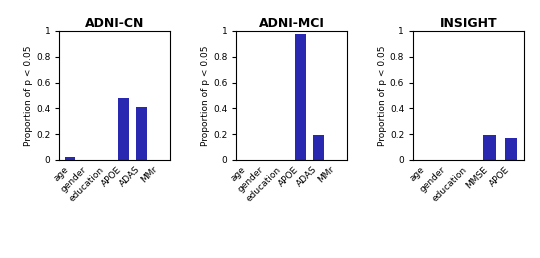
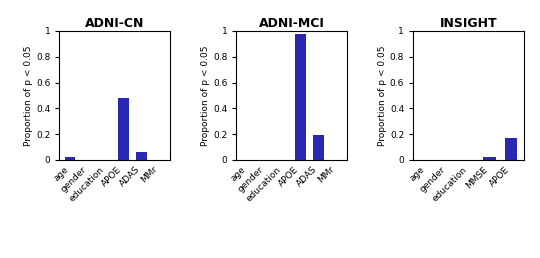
ADNI-CN/ADAS: 0.41 -> 0.07
INSIGHT/MMSE: 0.19 -> 0.03
